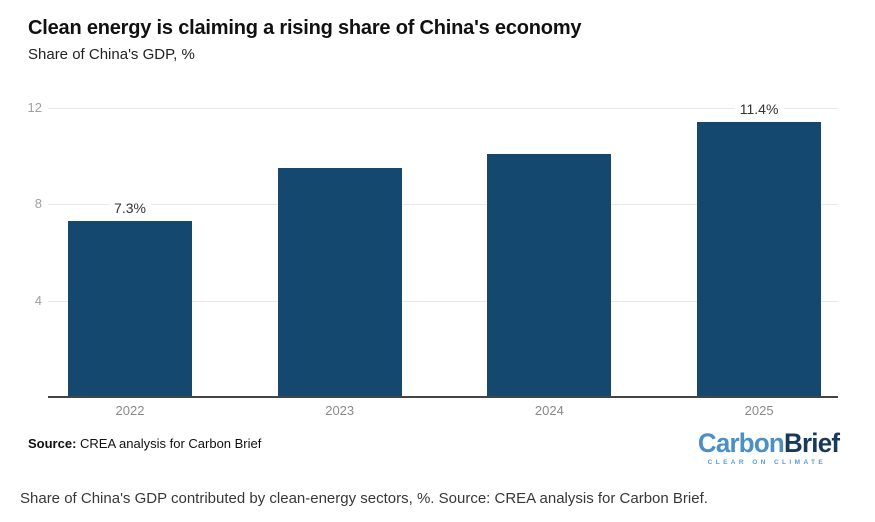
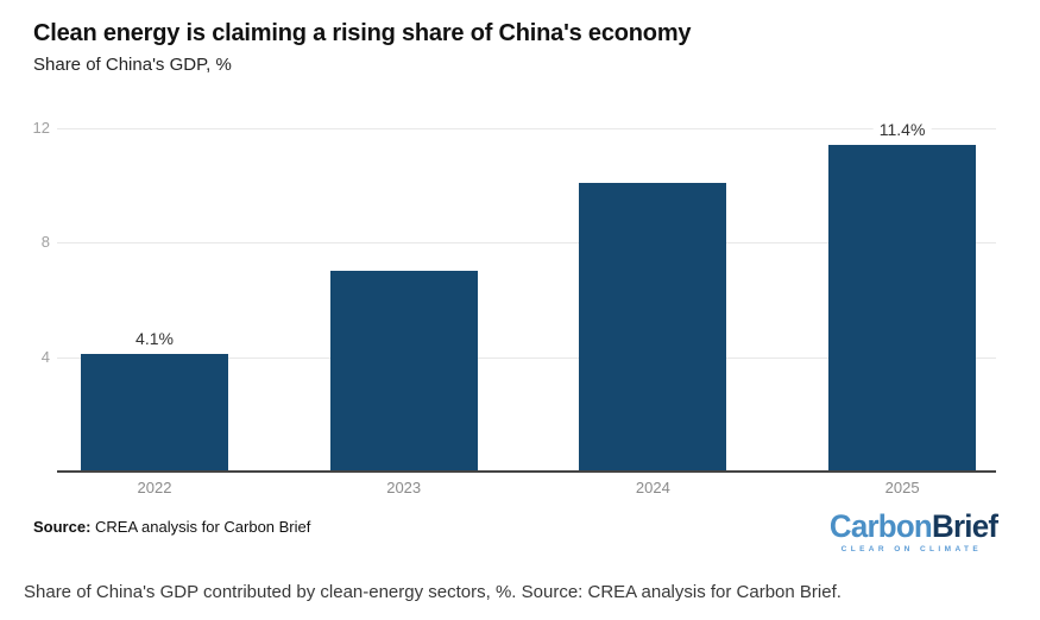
2022: 7.3% -> 4.1%
2023: 9.5 -> 7.0
